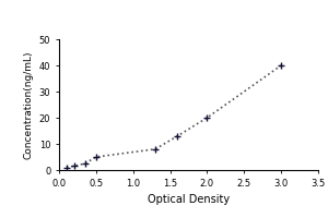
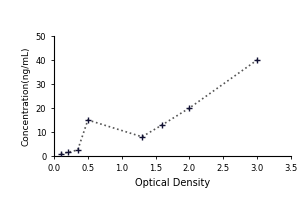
0.5: 5.0 -> 15.0
